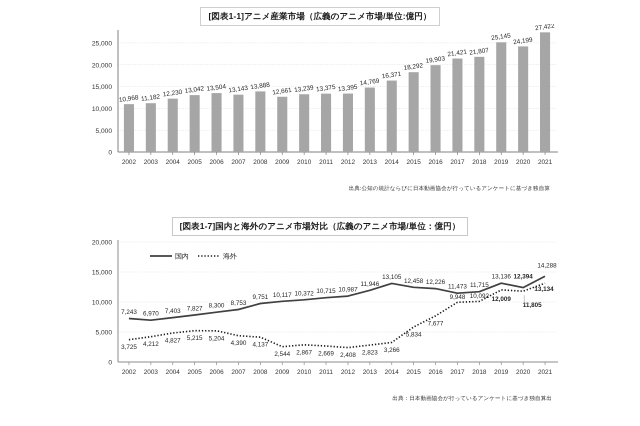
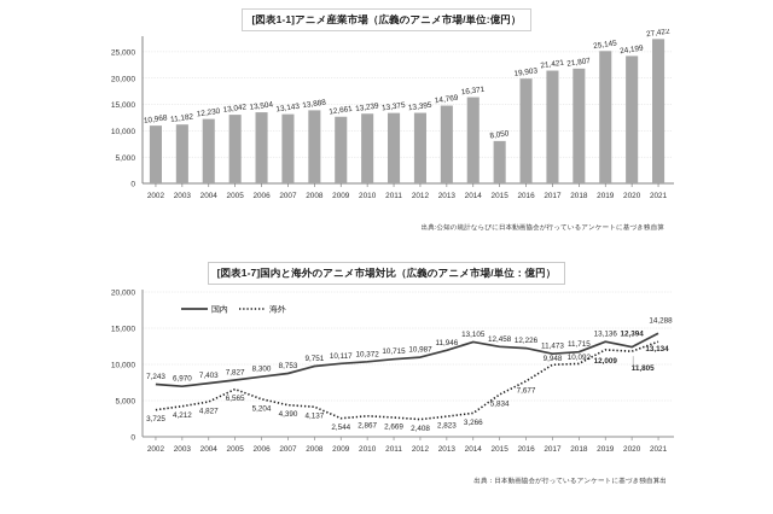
[図表1-1]アニメ産業市場（広義のアニメ市場/単位:億円）/2015: 18,292 -> 8,050
[図表1-7]国内と海外のアニメ市場対比（広義のアニメ市場/単位：億円）/海外/2005: 5,215 -> 6,565
